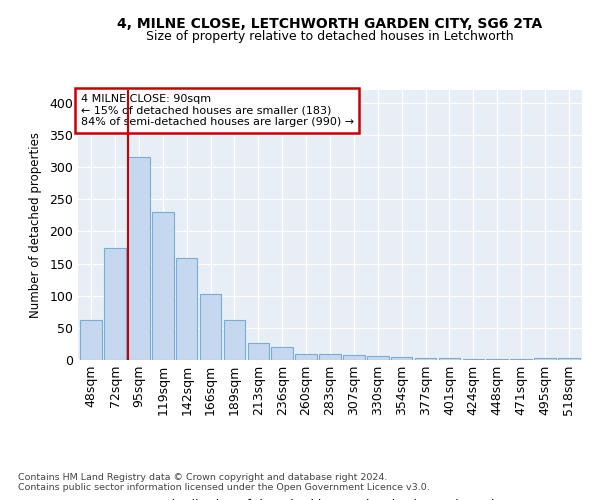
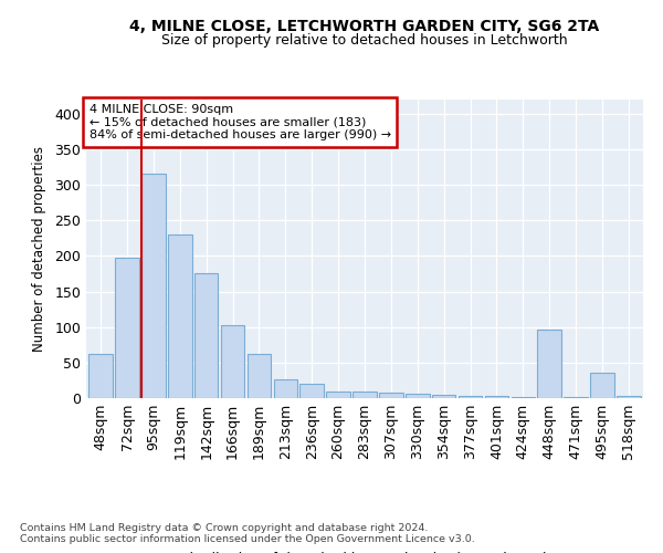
72sqm: 175 -> 198
142sqm: 158 -> 176
448sqm: 1 -> 96
495sqm: 3 -> 36
